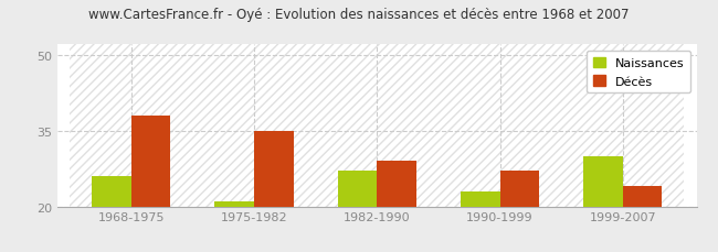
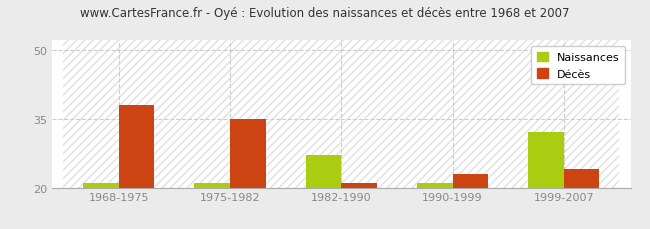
Naissances/1968-1975: 26 -> 21
Décès/1982-1990: 29 -> 21
Naissances/1990-1999: 23 -> 21
Décès/1990-1999: 27 -> 23
Naissances/1999-2007: 30 -> 32
